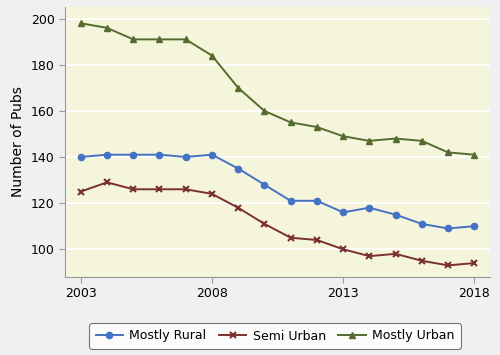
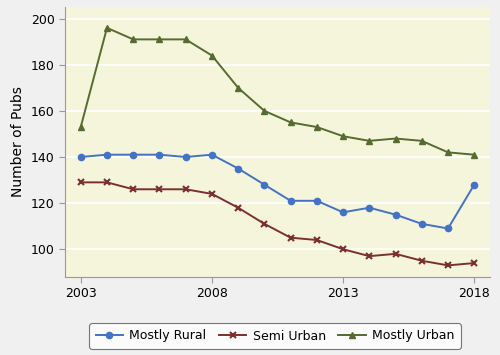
Semi Urban/2003: 125 -> 129
Mostly Urban/2003: 198 -> 153
Mostly Rural/2018: 110 -> 128
